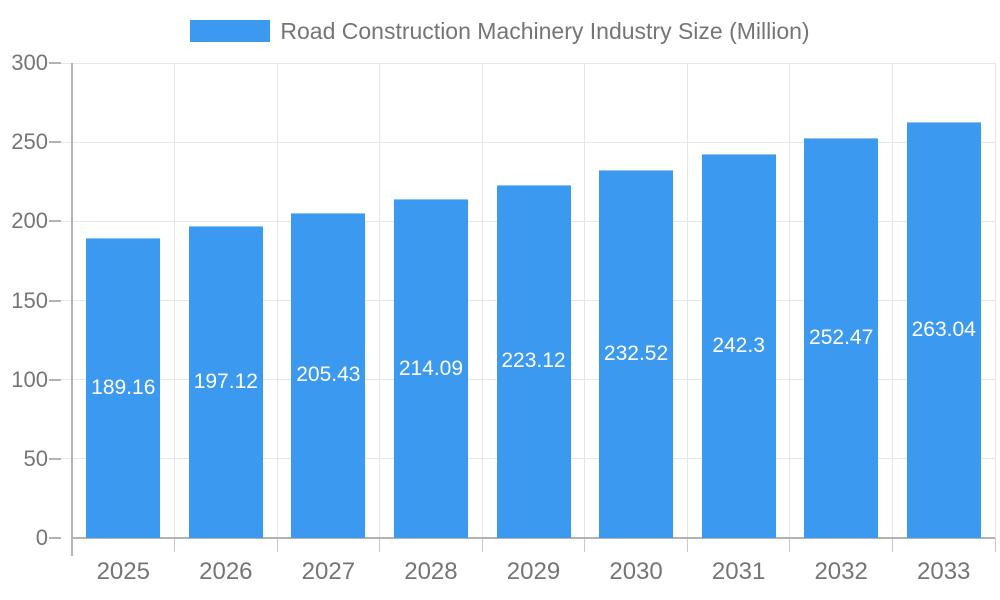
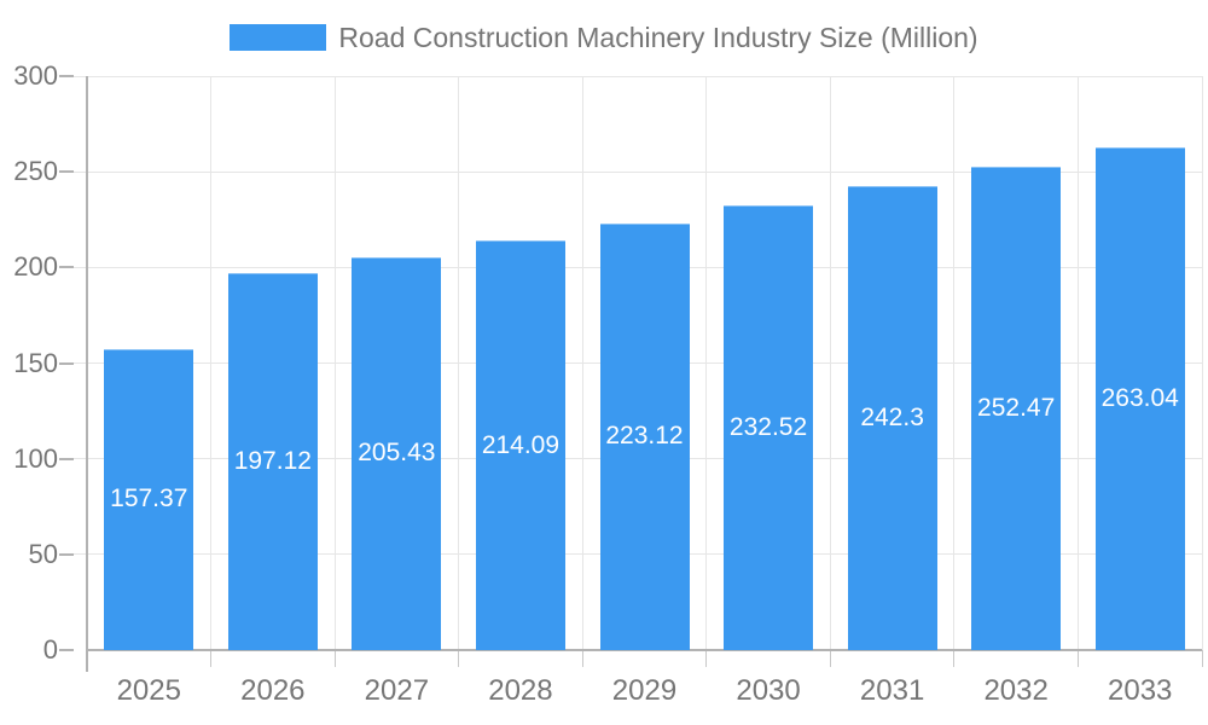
2025: 189.16 -> 157.37
